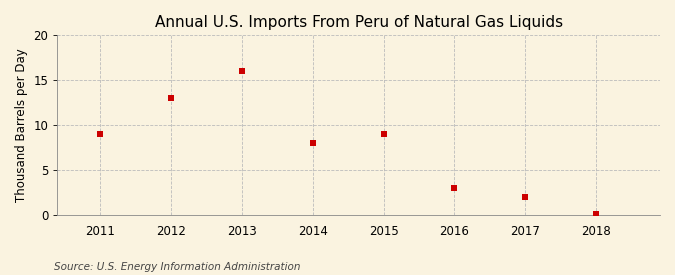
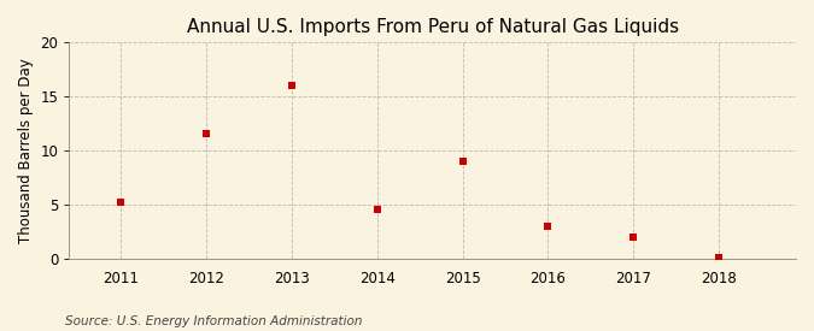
2011: 9.0 -> 5.2
2012: 13.0 -> 11.6
2014: 8.0 -> 4.6
